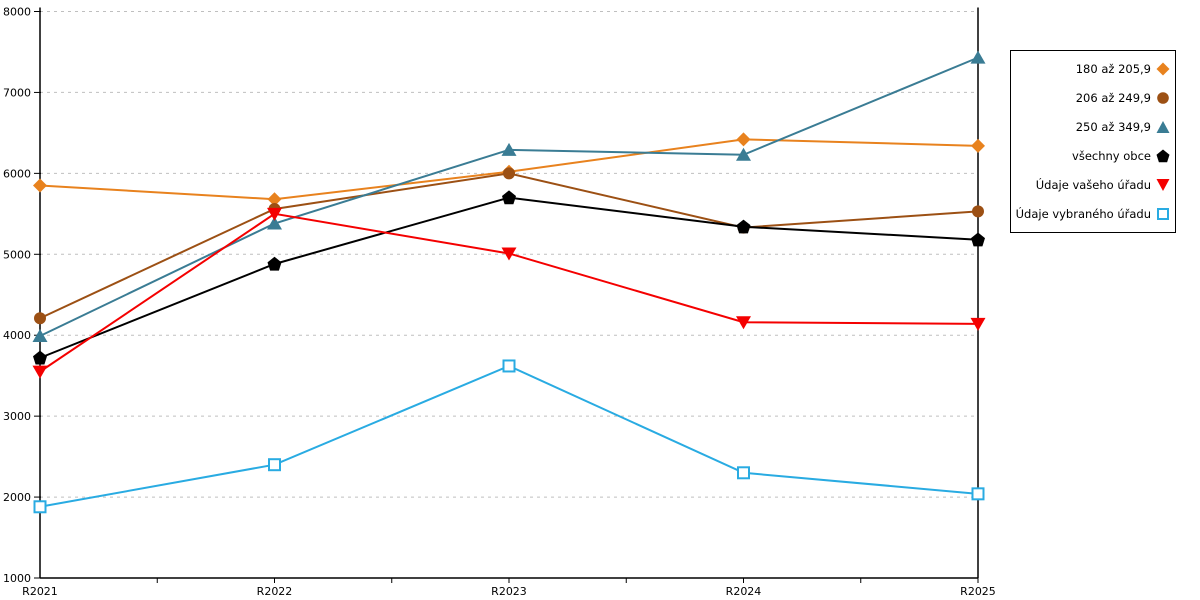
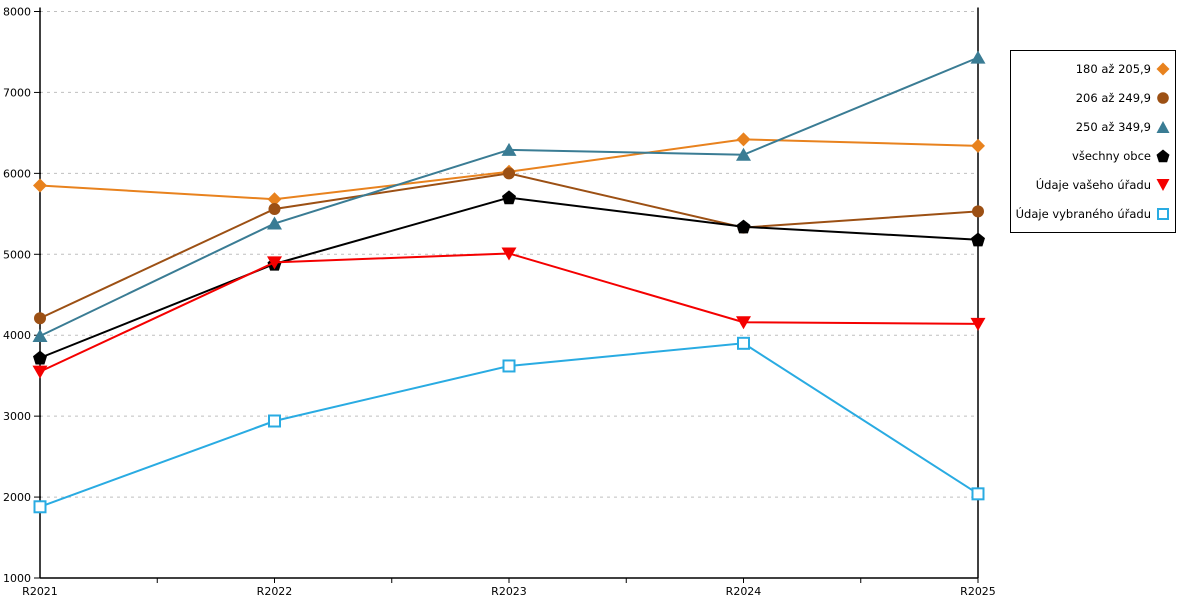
Údaje vašeho úřadu/R2022: 5500 -> 4900
Údaje vybraného úřadu/R2022: 2400 -> 2900
Údaje vybraného úřadu/R2024: 2300 -> 3900
